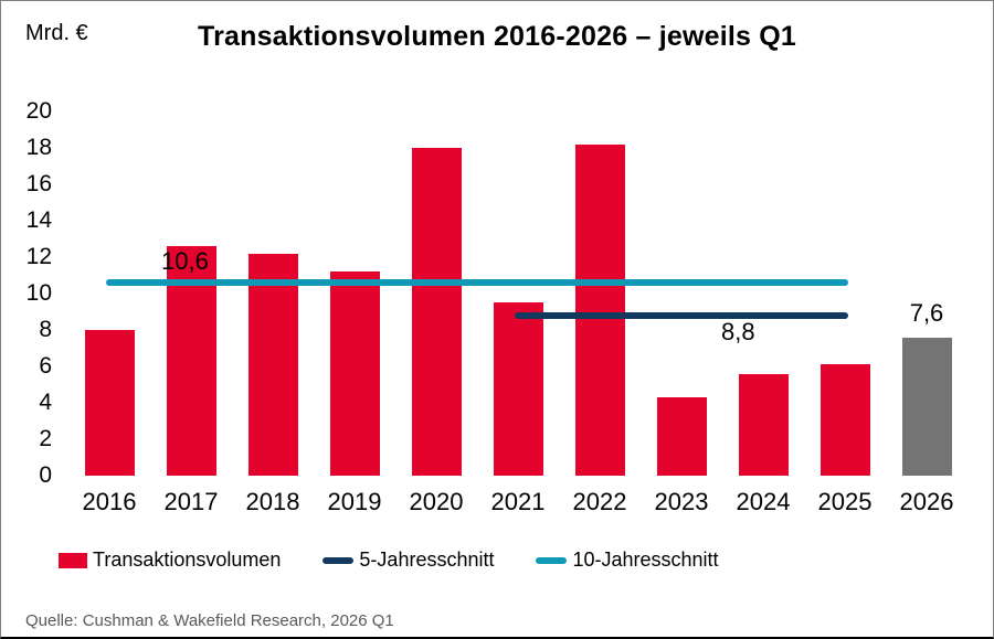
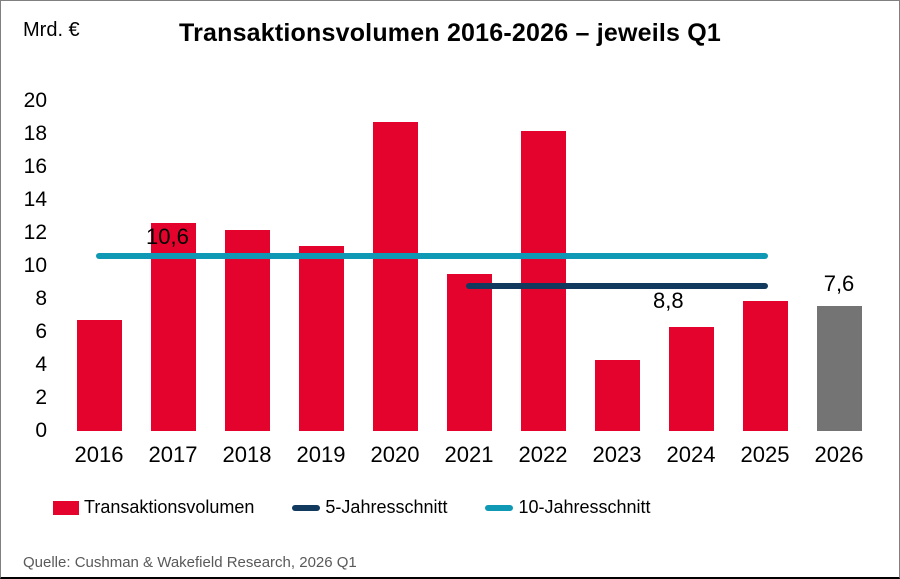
2016: 8.0 -> 6.7
2020: 18.0 -> 18.7
2024: 5.6 -> 6.3
2025: 6.1 -> 7.9
